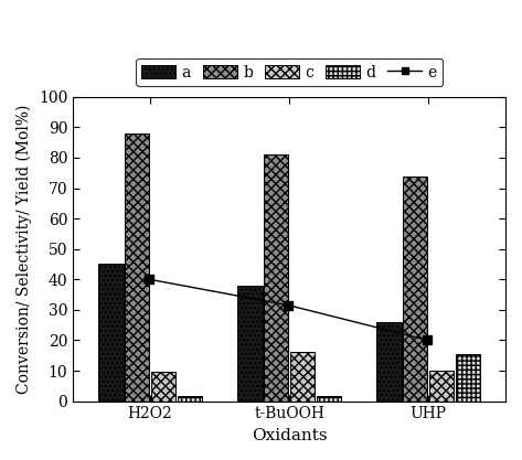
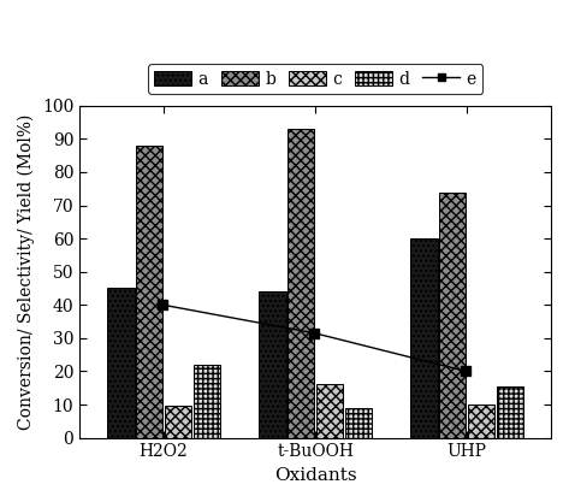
d/H2O2: 1.5 -> 22.0
a/t-BuOOH: 38 -> 44
b/t-BuOOH: 81 -> 93
d/t-BuOOH: 1.5 -> 9.0
a/UHP: 26 -> 60
